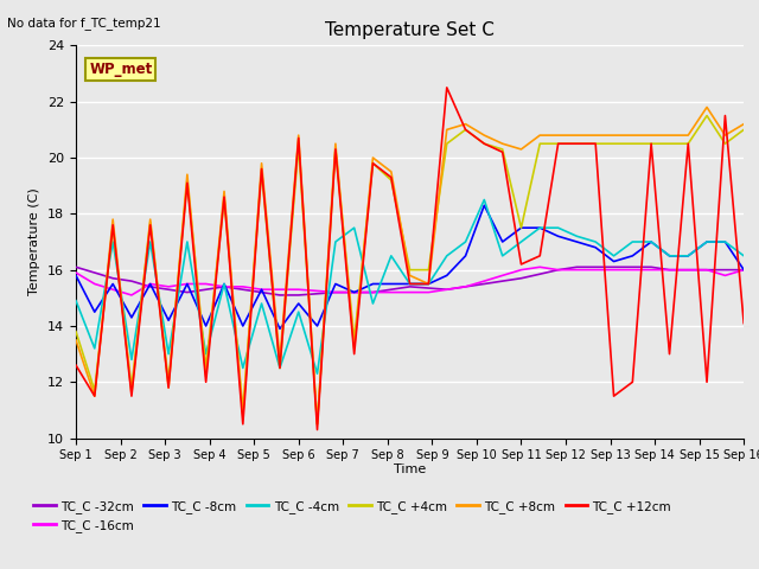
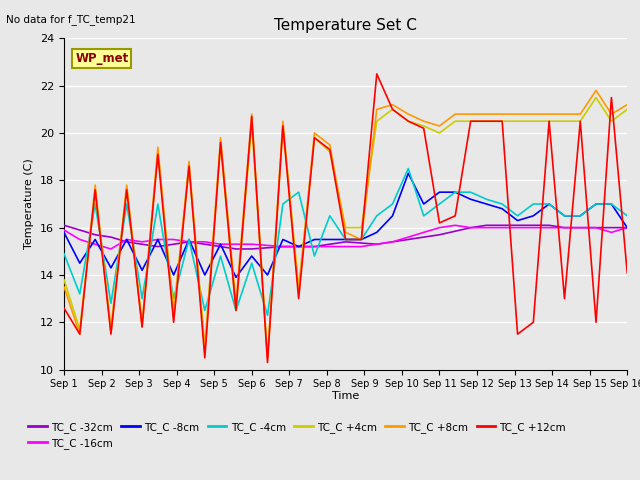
TC_C +4cm/Sep 11: 17.5 -> 20.0
